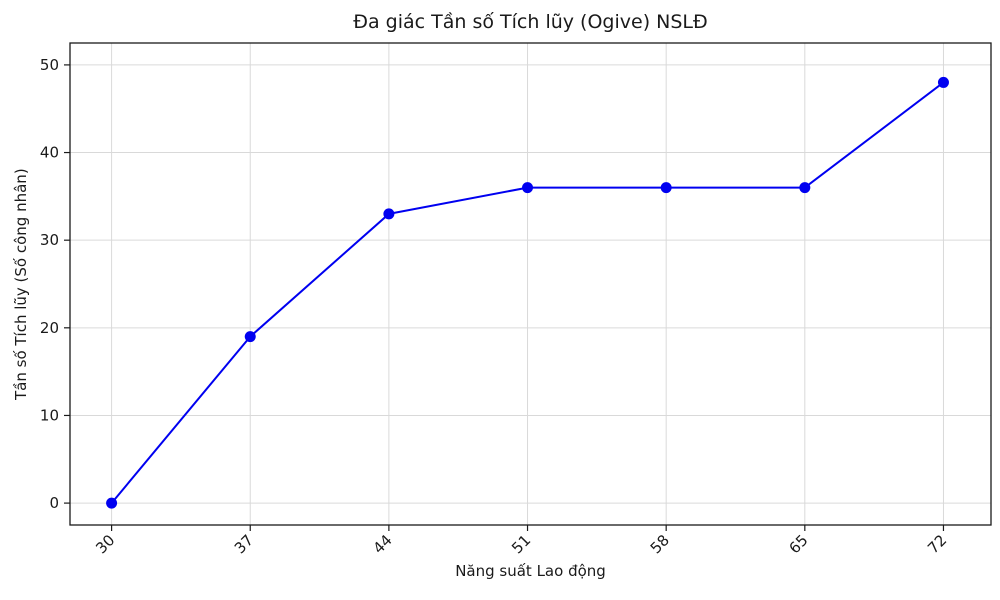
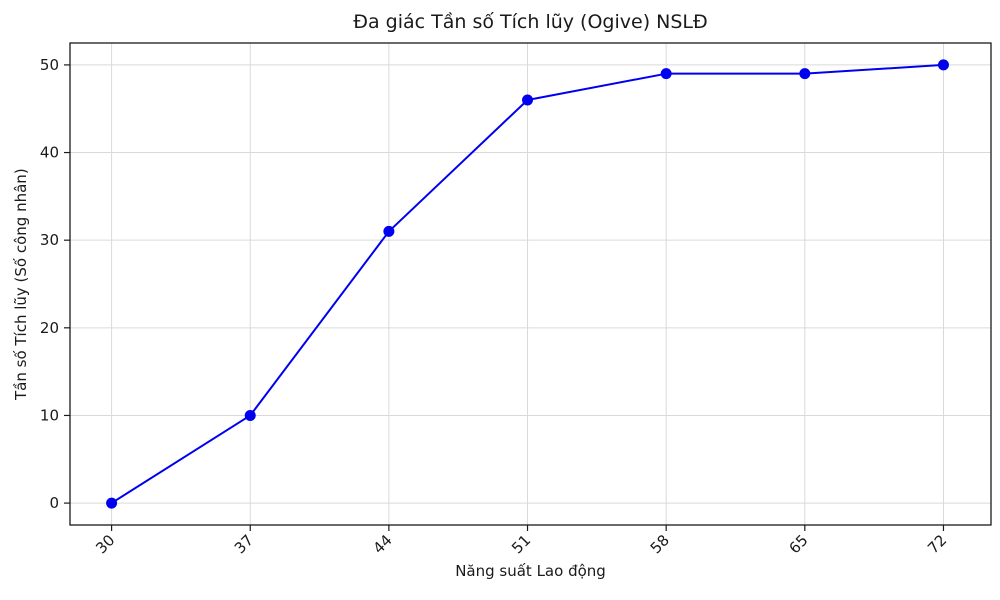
37: 19 -> 10
44: 33 -> 31
51: 36 -> 46
58: 36 -> 49
65: 36 -> 49
72: 48 -> 50
